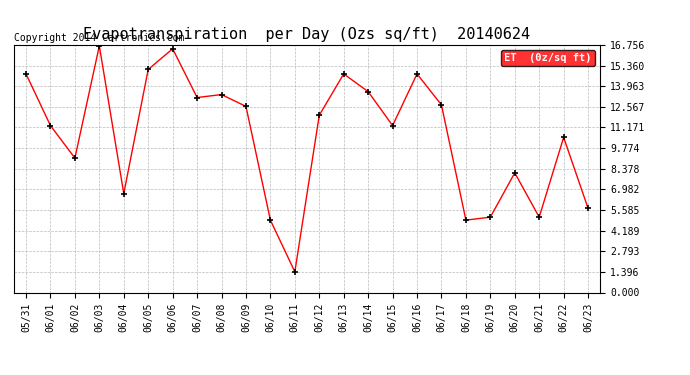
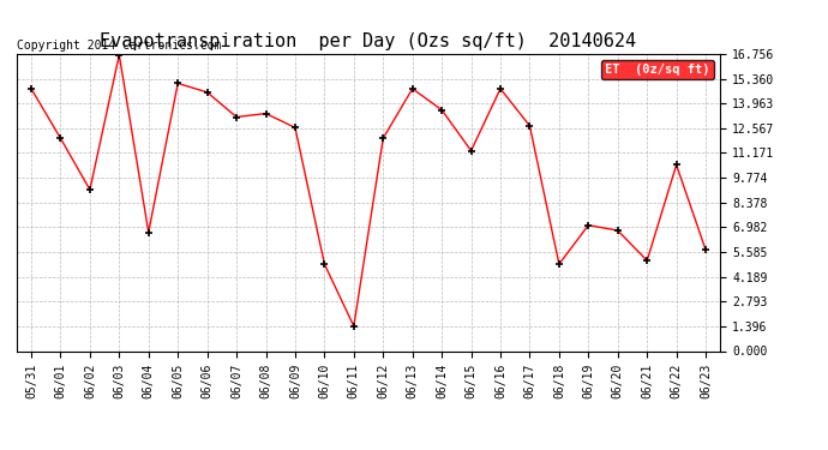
06/01: 11.3 -> 12.0
06/06: 16.5 -> 14.6
06/19: 5.1 -> 7.1
06/20: 8.1 -> 6.8
